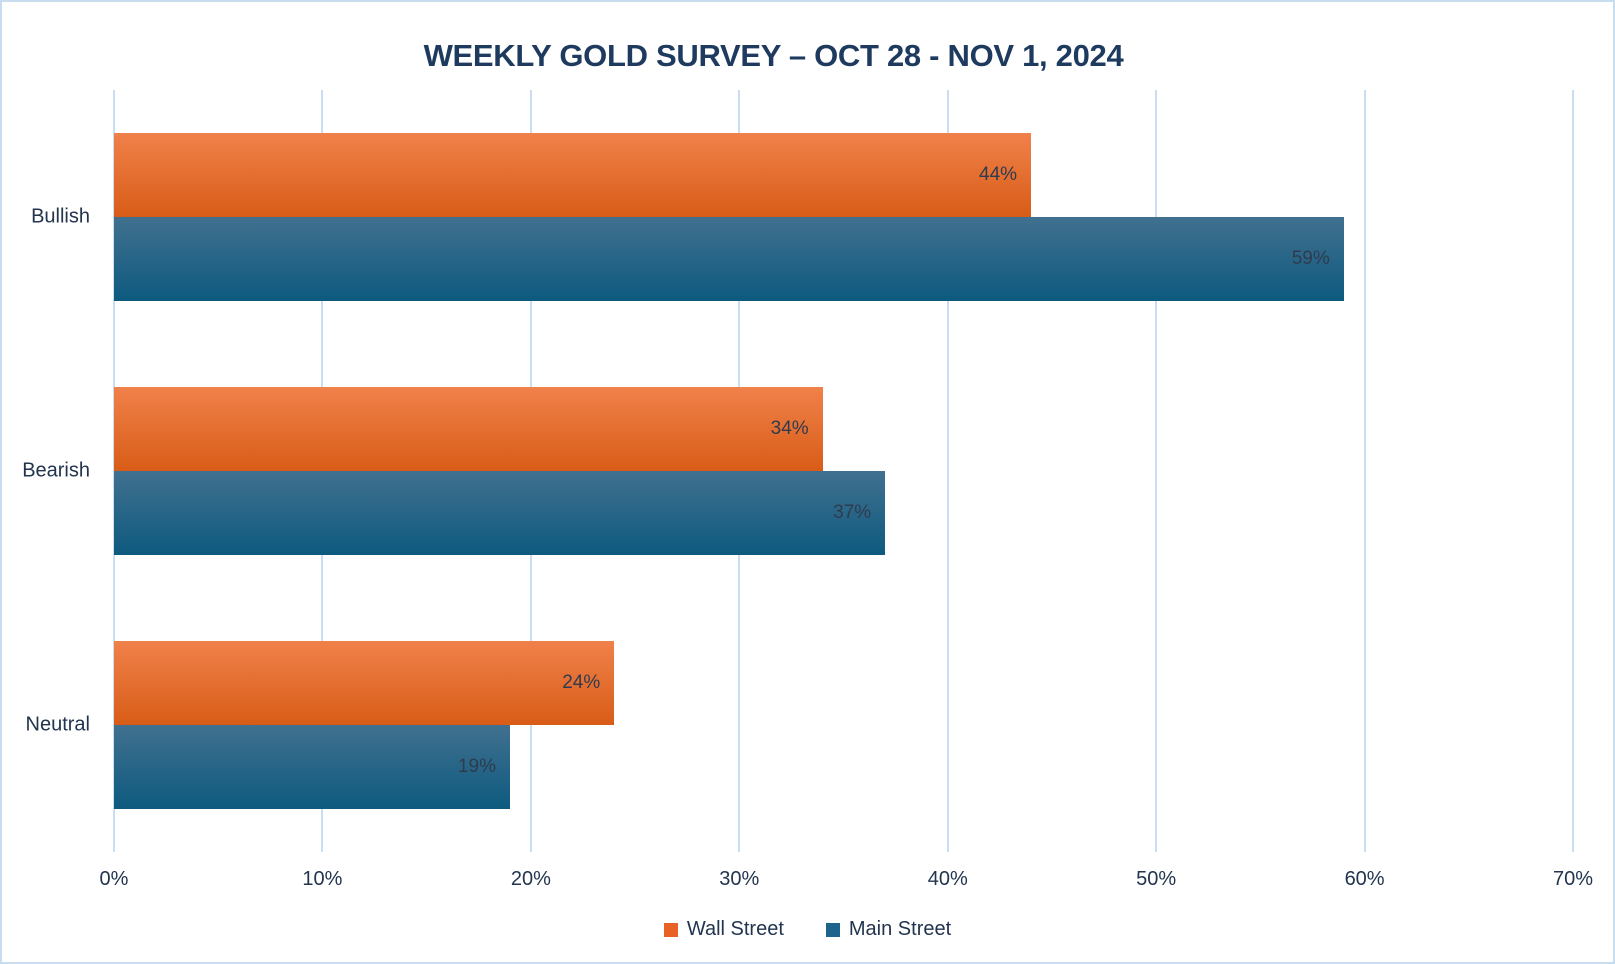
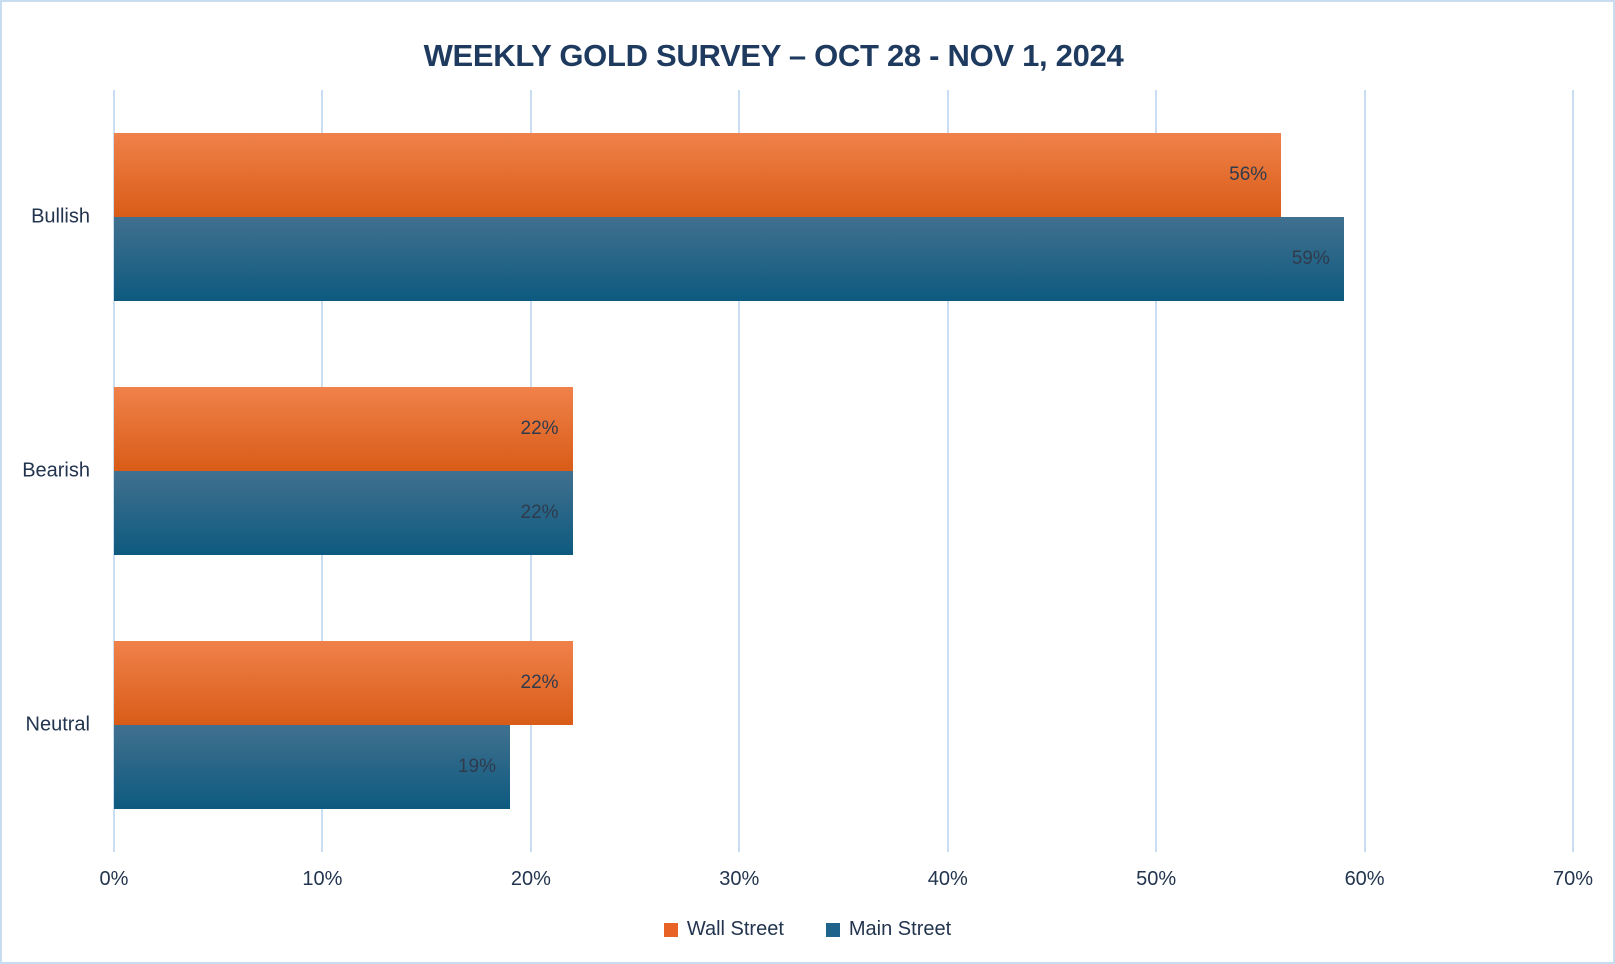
Wall Street/Bullish: 44% -> 56%
Wall Street/Bearish: 34% -> 22%
Main Street/Bearish: 37% -> 22%
Wall Street/Neutral: 24% -> 22%
